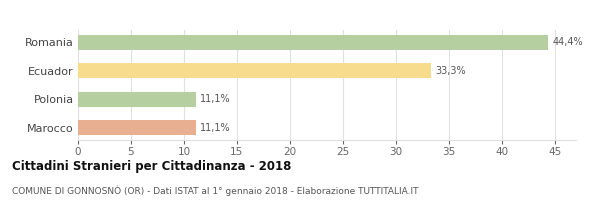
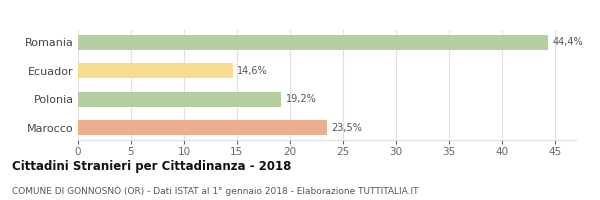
Ecuador: 33,3% -> 14,6%
Polonia: 11,1% -> 19,2%
Marocco: 11,1% -> 23,5%
